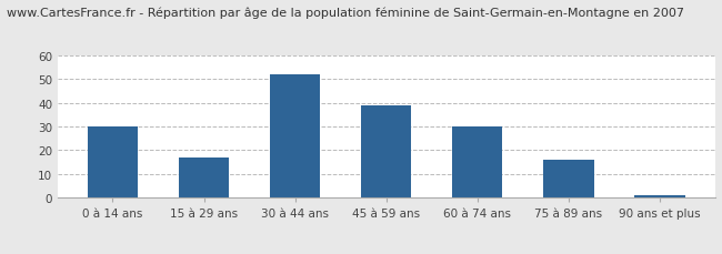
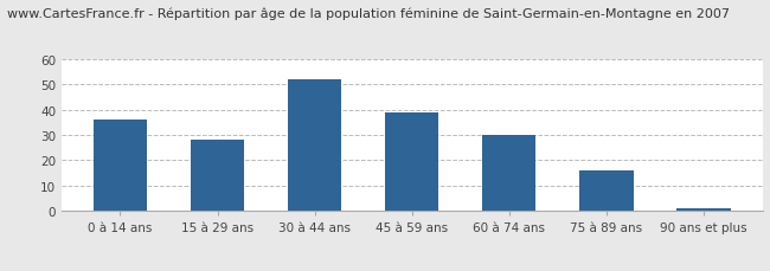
0 à 14 ans: 30 -> 36
15 à 29 ans: 17 -> 28
